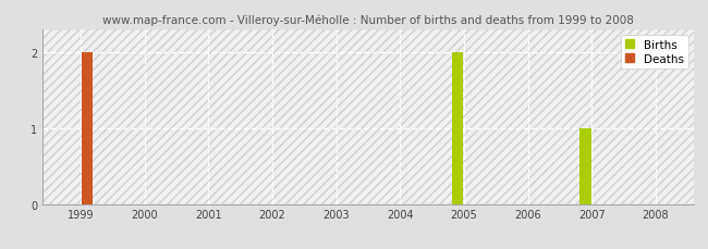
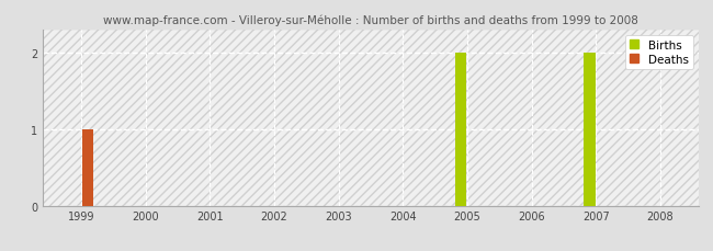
Deaths/1999: 2 -> 1
Births/2007: 1 -> 2
